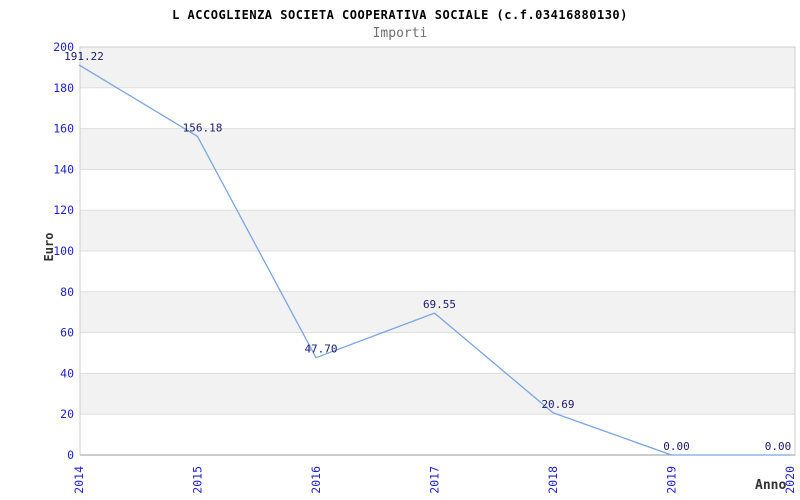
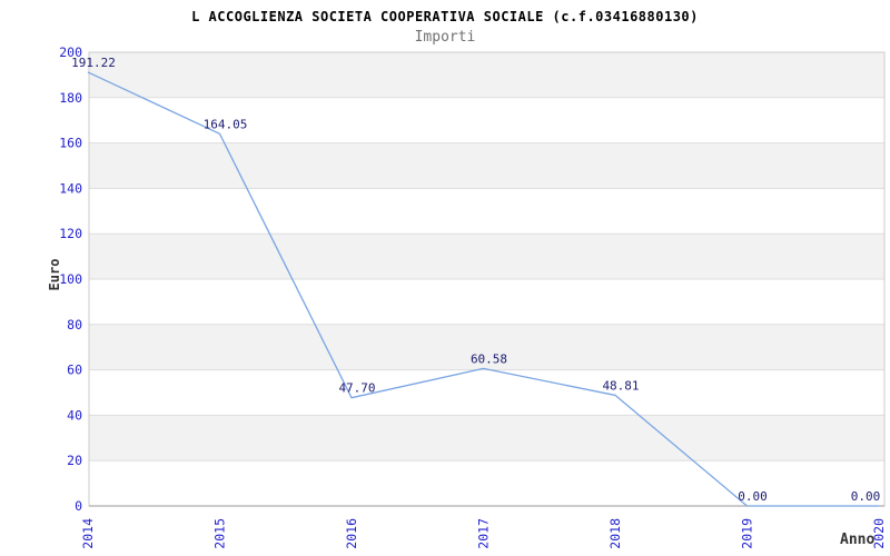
2015: 156.18 -> 164.05
2017: 69.55 -> 60.58
2018: 20.69 -> 48.81
